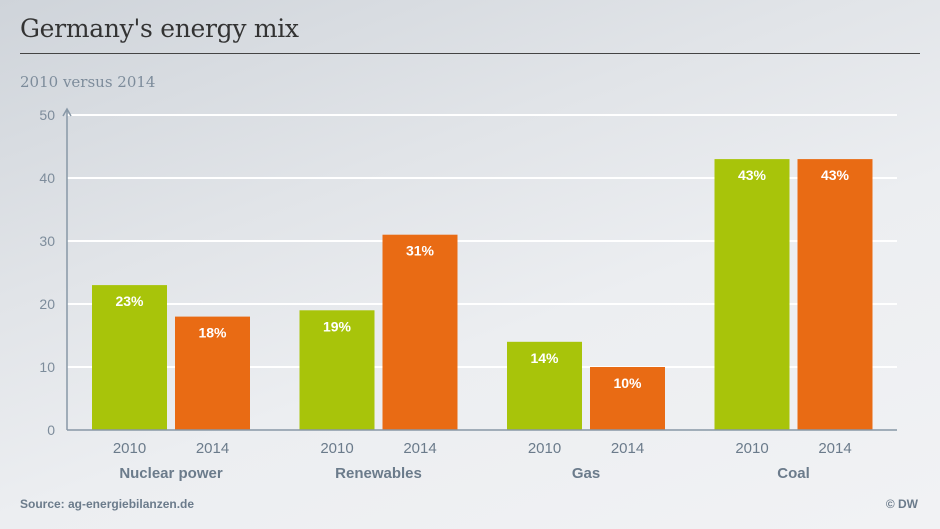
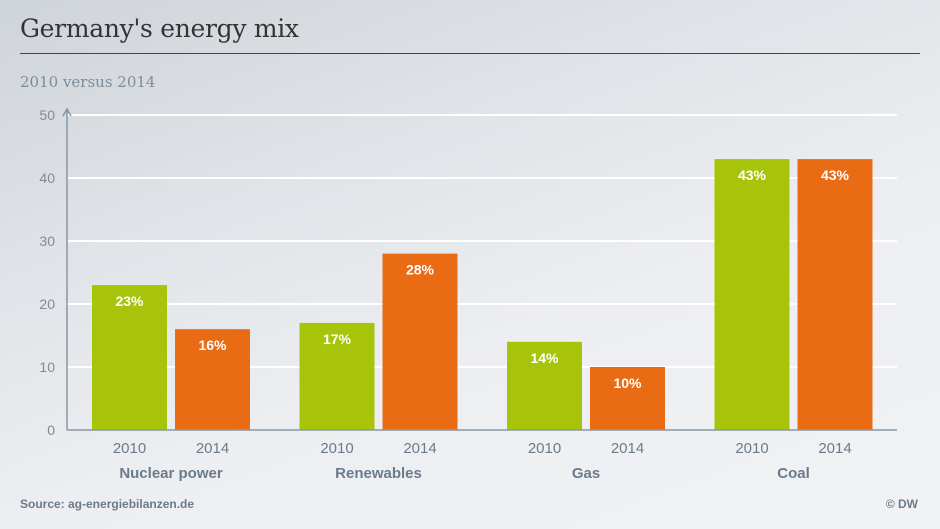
2014/Nuclear power: 18% -> 16%
2010/Renewables: 19% -> 17%
2014/Renewables: 31% -> 28%
